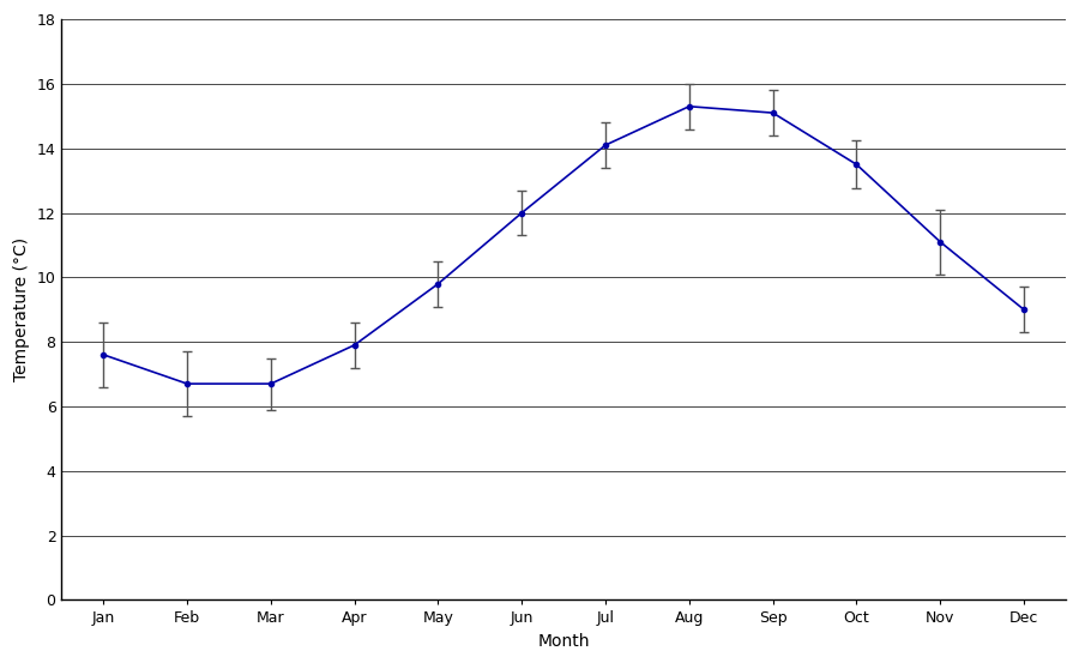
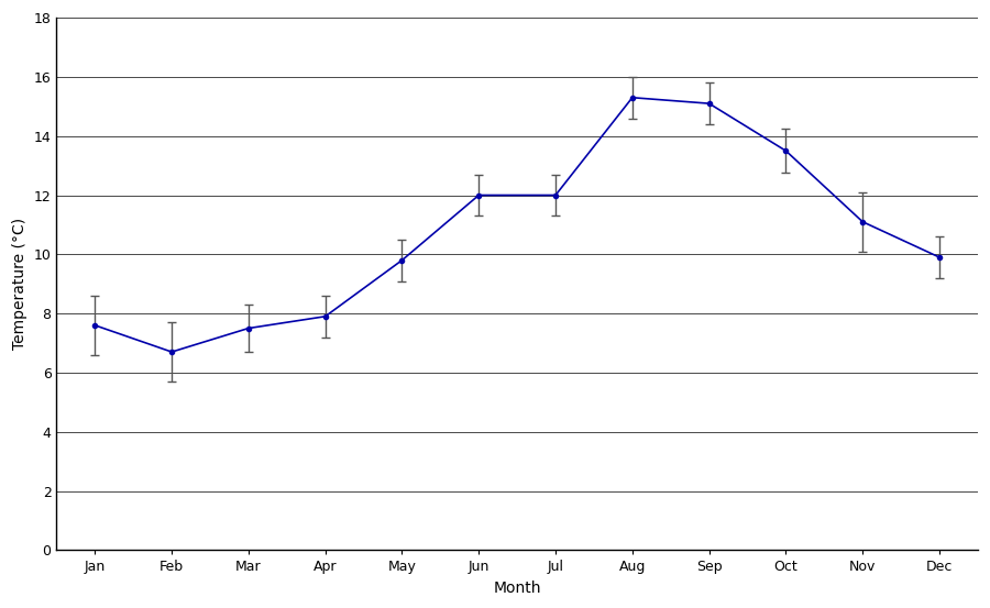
Mar: 6.7 -> 7.5
Jul: 14.1 -> 12.0
Dec: 9.0 -> 9.9
